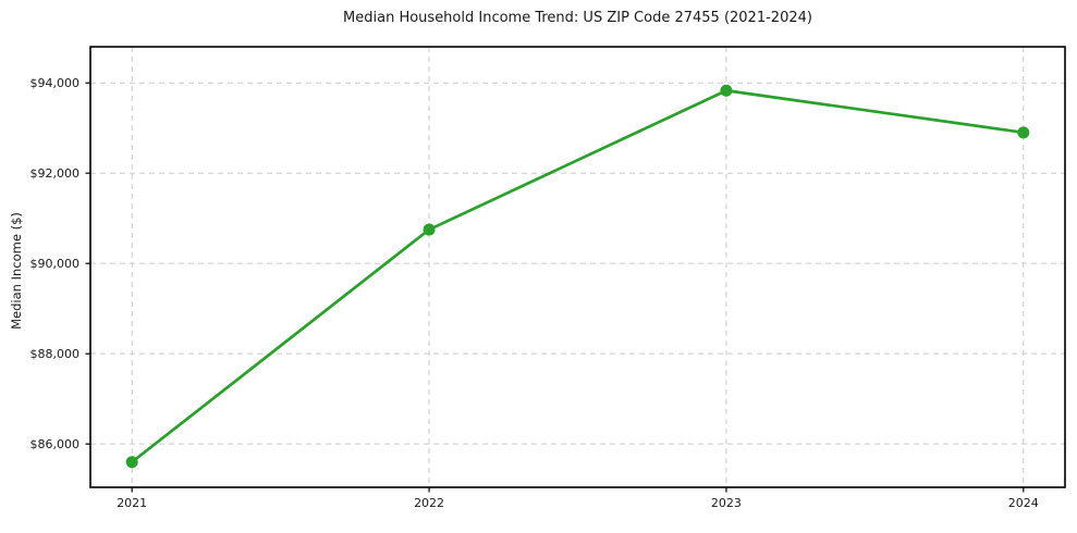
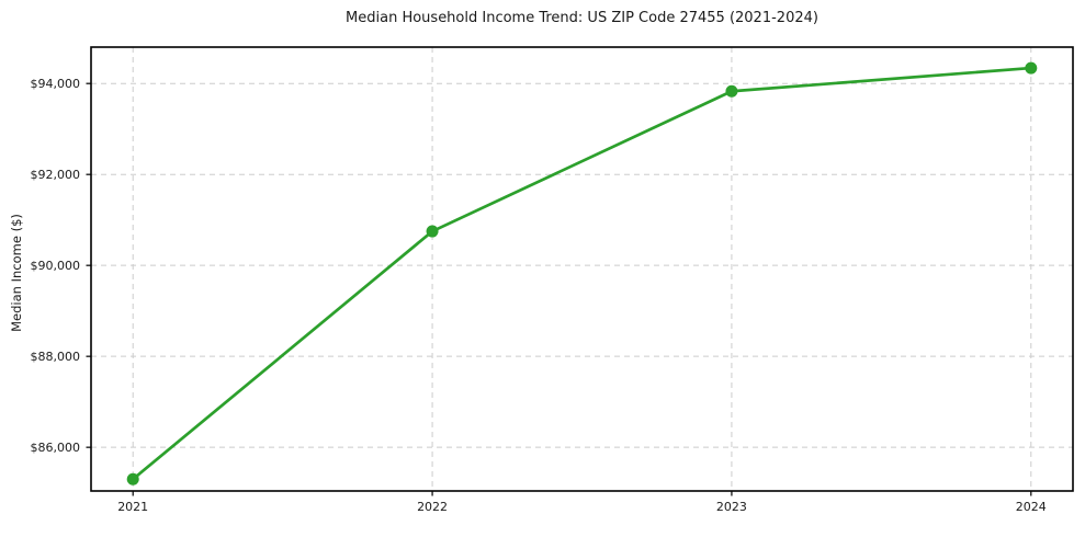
2021: $85600 -> $85300
2024: $92900 -> $94300
